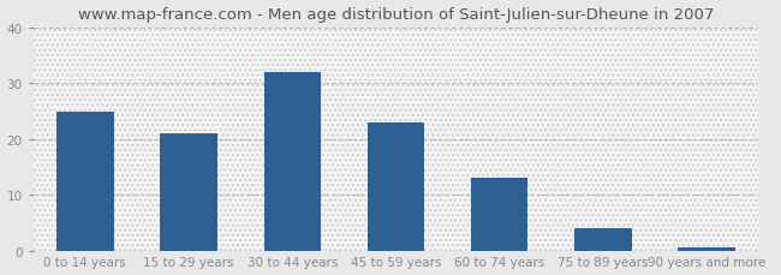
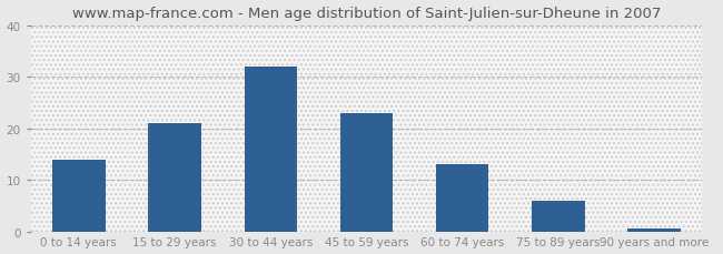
0 to 14 years: 25.0 -> 14.0
75 to 89 years: 4.0 -> 6.0
